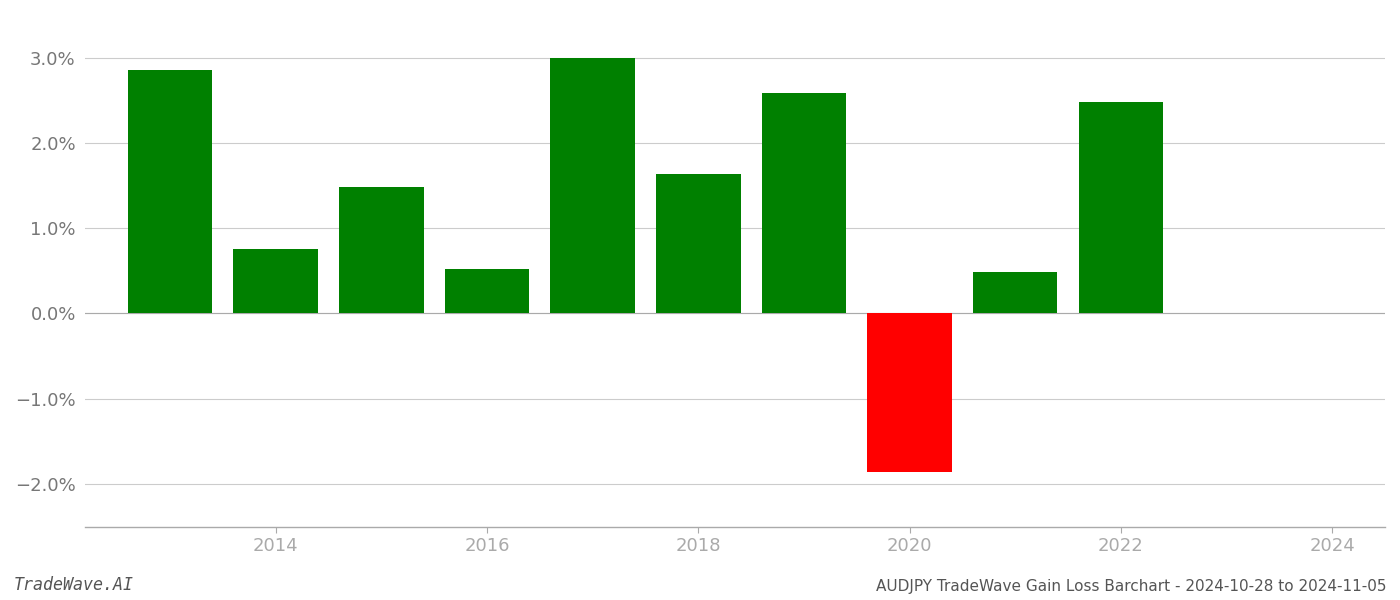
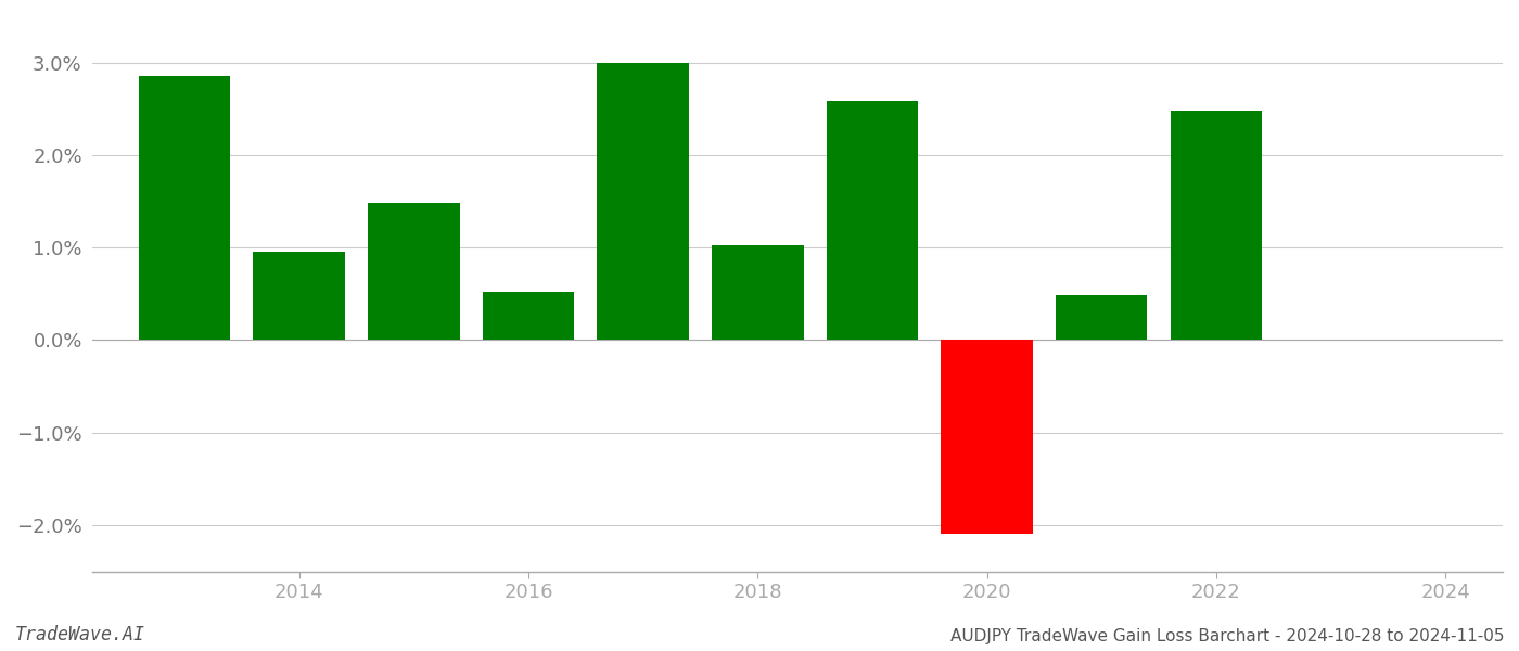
2014: 0.76% -> 0.95%
2018: 1.64% -> 1.02%
2020: -1.86% -> -2.10%
